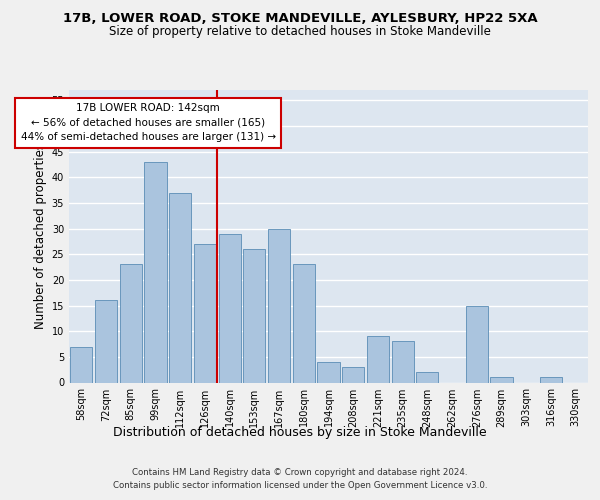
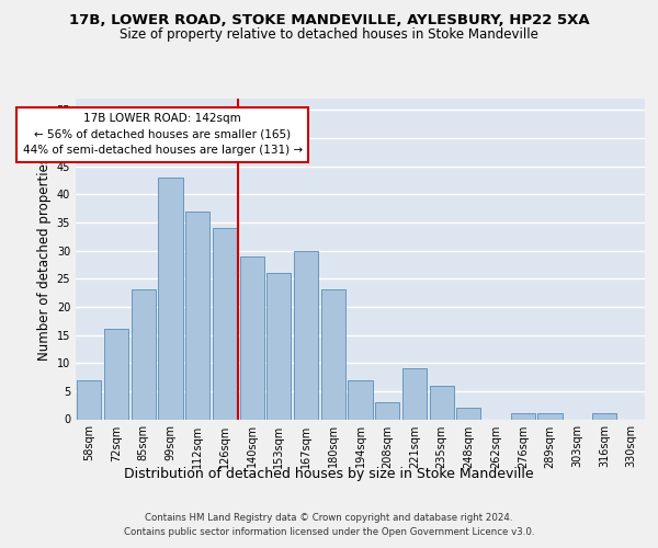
126sqm: 27 -> 34
194sqm: 4 -> 7
235sqm: 8 -> 6
276sqm: 15 -> 1
